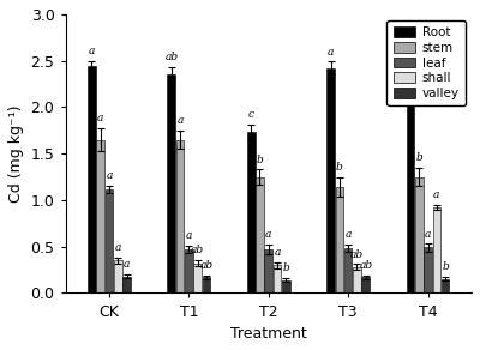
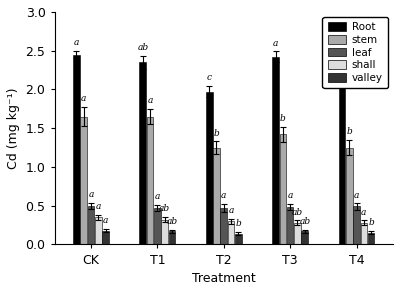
leaf/CK: 1.12 -> 0.50
Root/T2: 1.74 -> 1.97
stem/T3: 1.14 -> 1.42
shall/T4: 0.92 -> 0.28
